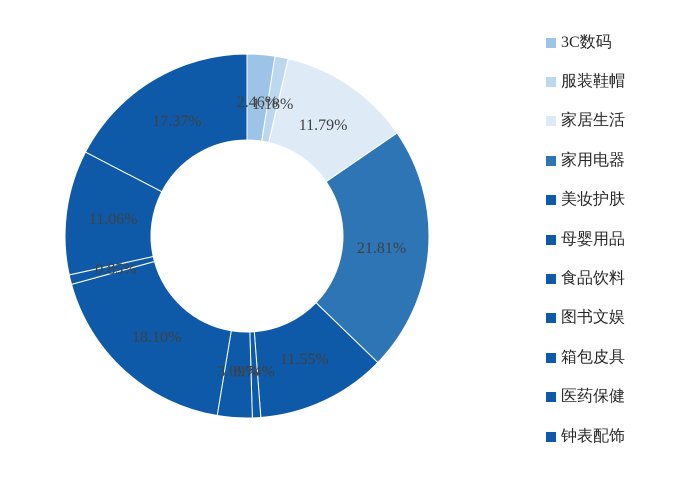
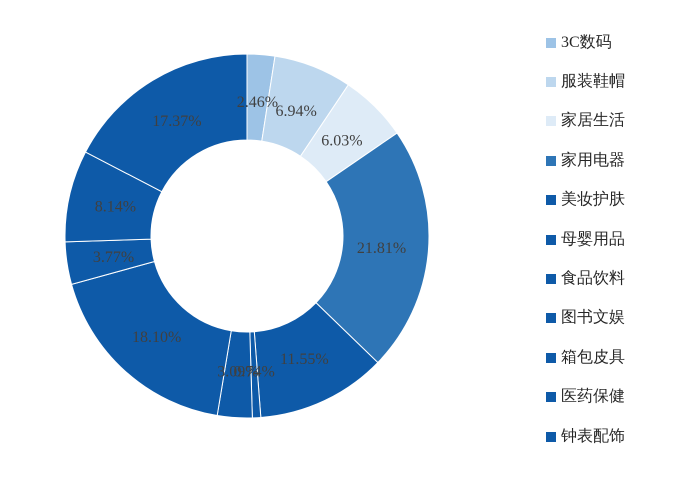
服装鞋帽: 1.18% -> 6.94%
家居生活: 11.79% -> 6.03%
箱包皮具: 0.85% -> 3.77%
医药保健: 11.06% -> 8.14%
